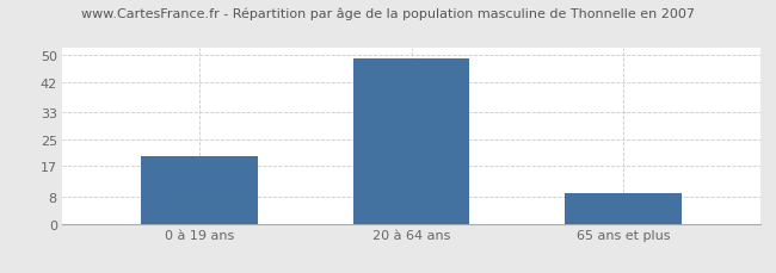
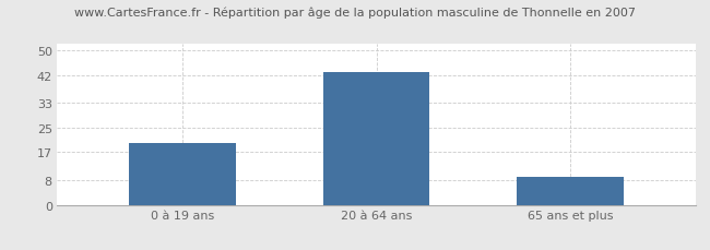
20 à 64 ans: 49 -> 43
